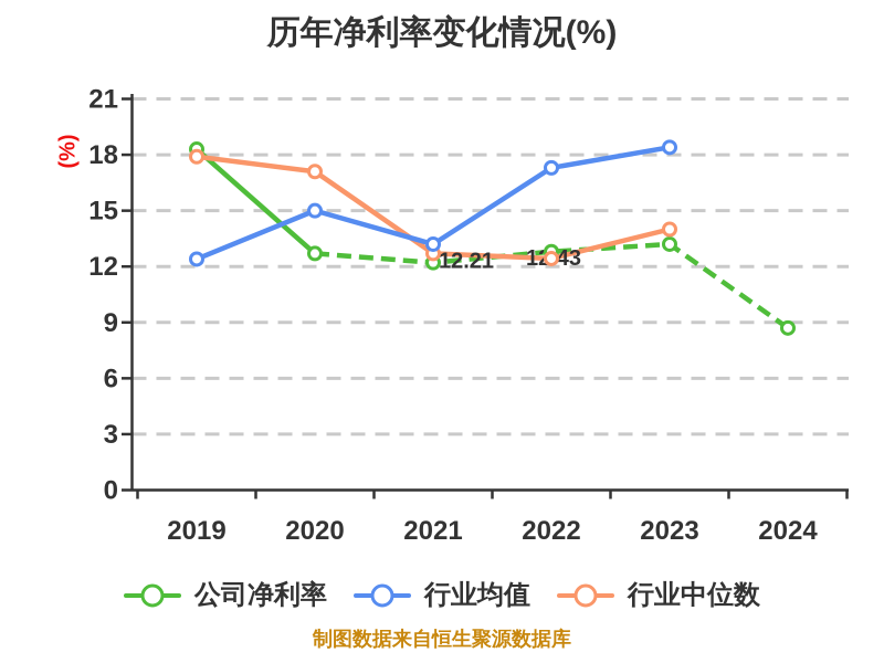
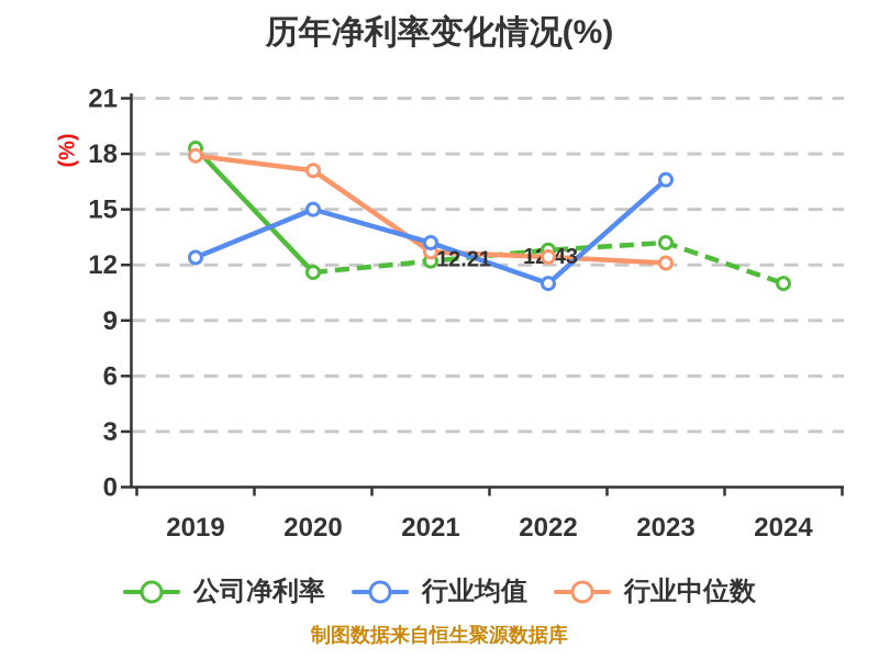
公司净利率/2020: 12.7 -> 11.6
行业均值/2022: 17.3 -> 11.0
行业均值/2023: 18.4 -> 16.6
行业中位数/2023: 14.0 -> 12.1
公司净利率/2024: 8.7 -> 11.0
